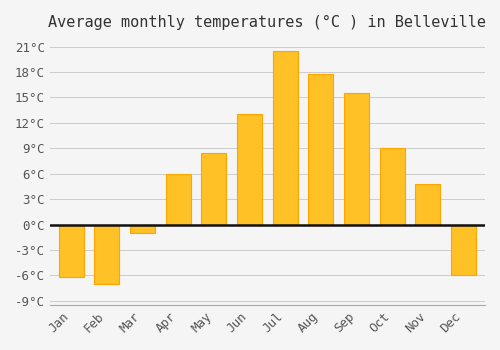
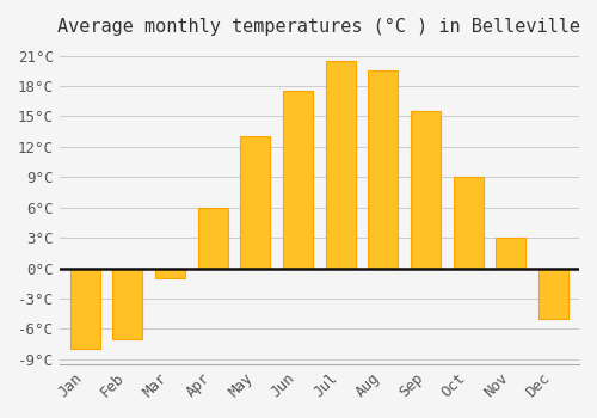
Jan: -6.2°C -> -8.0°C
May: 8.4°C -> 13.0°C
Jun: 13.0°C -> 17.5°C
Aug: 17.8°C -> 19.5°C
Nov: 4.8°C -> 3.0°C
Dec: -6.0°C -> -5.0°C
